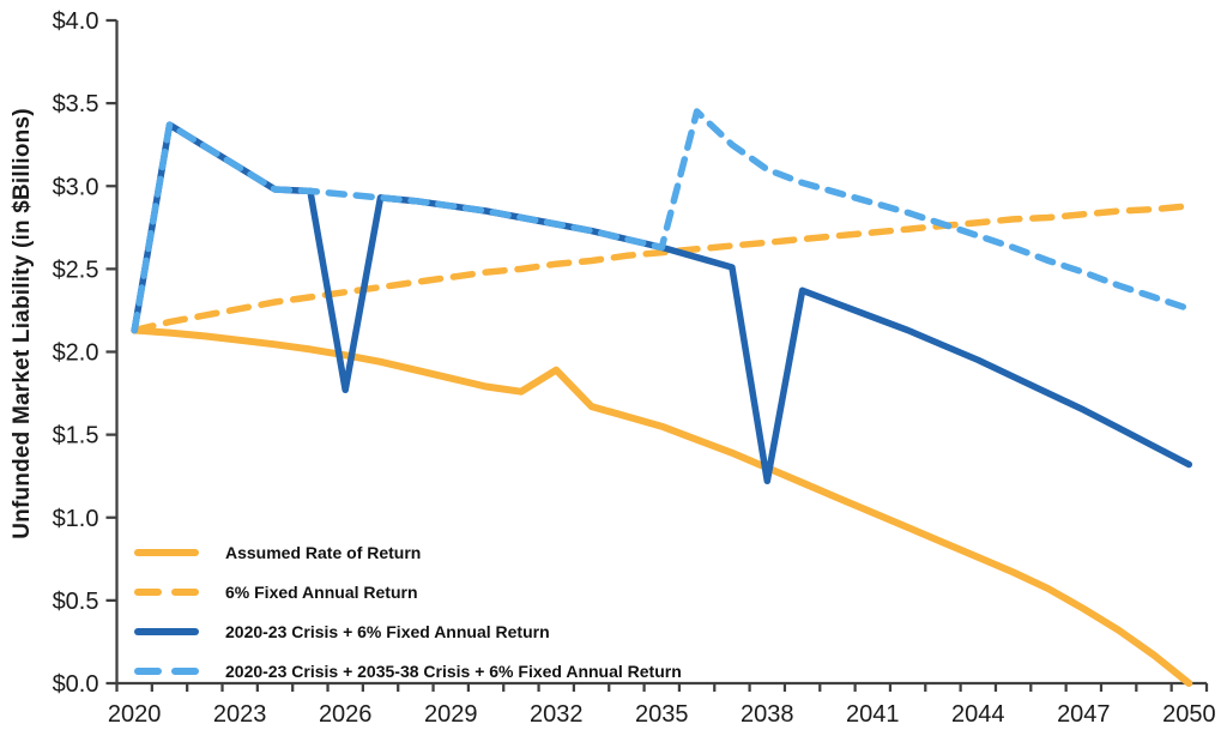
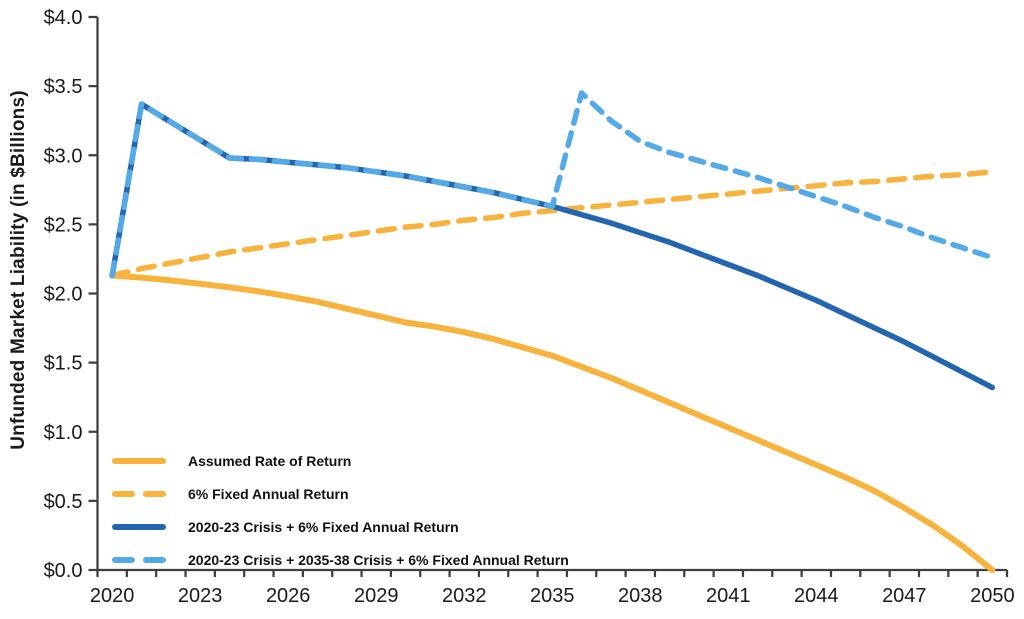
2020-23 Crisis + 6% Fixed Annual Return/2026: $1.77 -> $2.95
Assumed Rate of Return/2032: $1.89 -> $1.72
2020-23 Crisis + 6% Fixed Annual Return/2038: $1.22 -> $2.44
